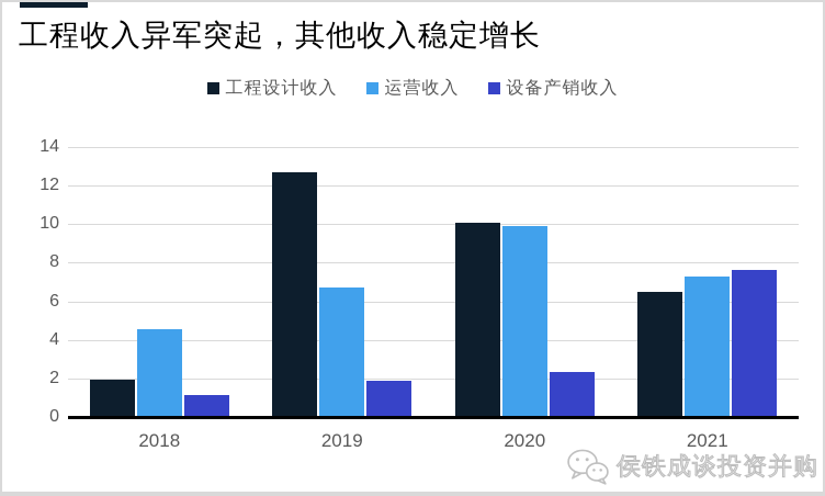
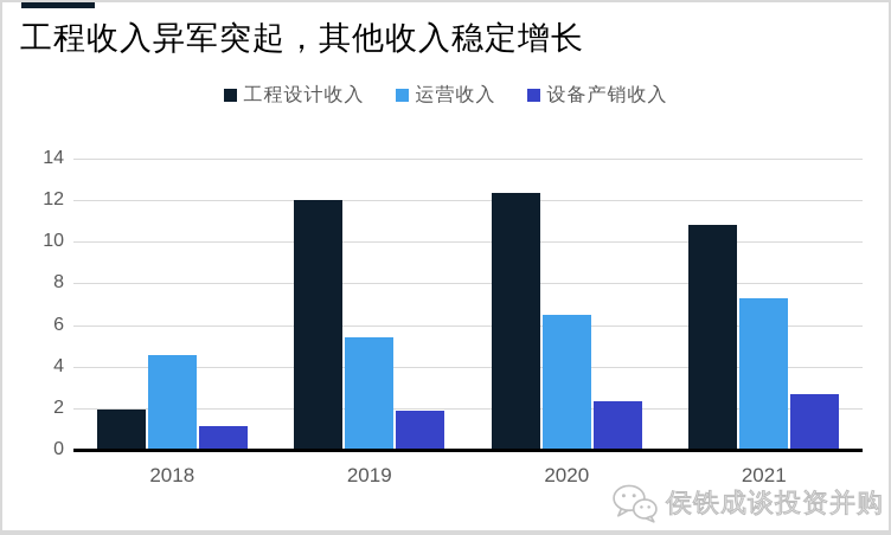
工程设计收入/2019: 12.7 -> 12.0
运营收入/2019: 6.7 -> 5.4
工程设计收入/2020: 10.1 -> 12.3
运营收入/2020: 9.9 -> 6.5
工程设计收入/2021: 6.5 -> 10.8
设备产销收入/2021: 7.6 -> 2.6
